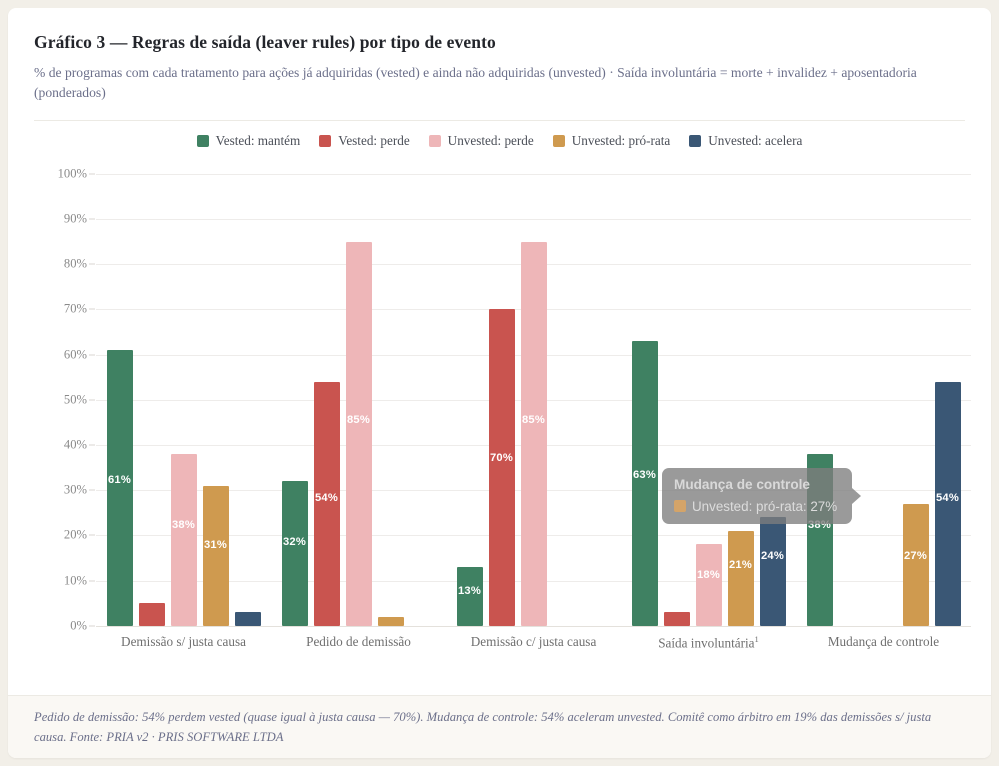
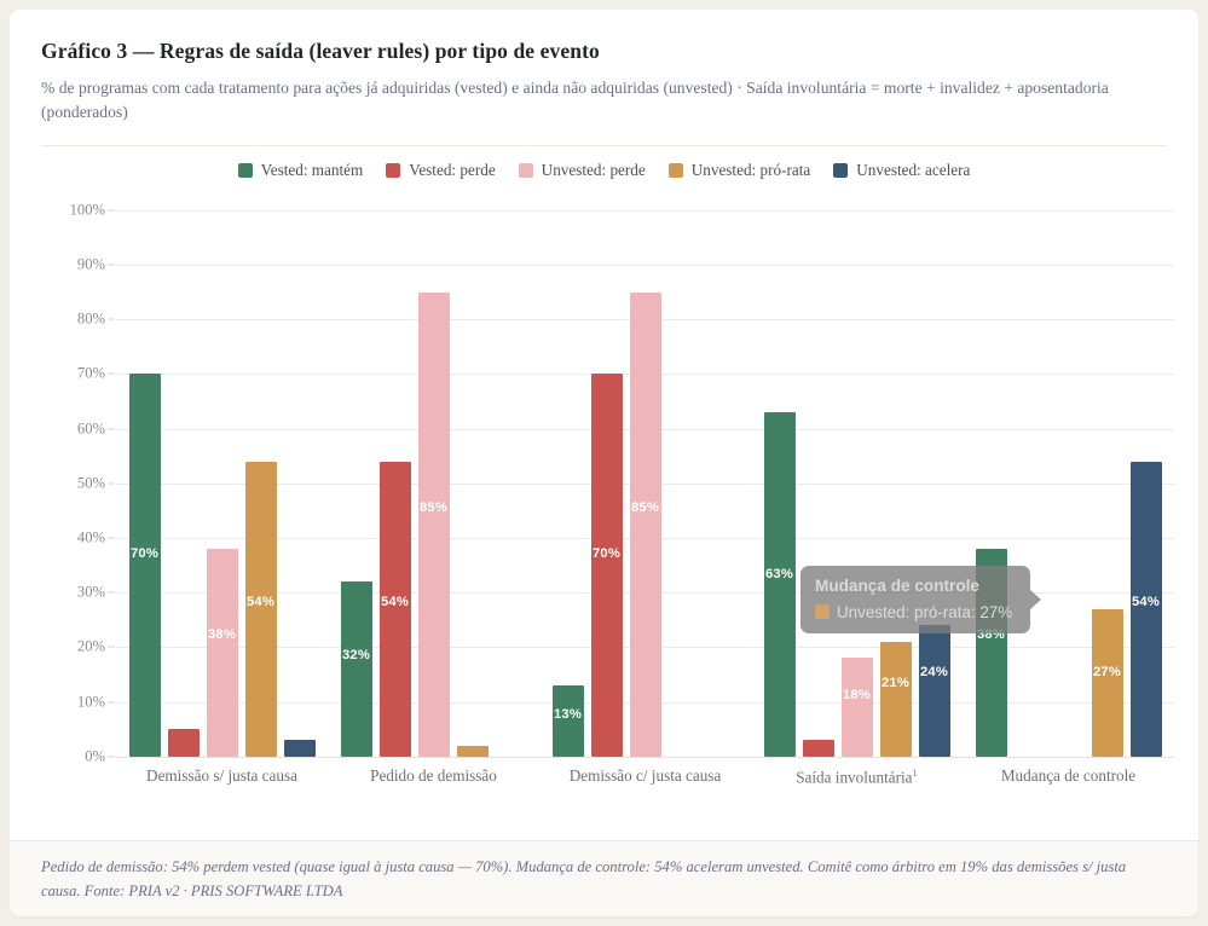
Vested: mantém/Demissão s/ justa causa: 61% -> 70%
Unvested: pró-rata/Demissão s/ justa causa: 31% -> 54%
